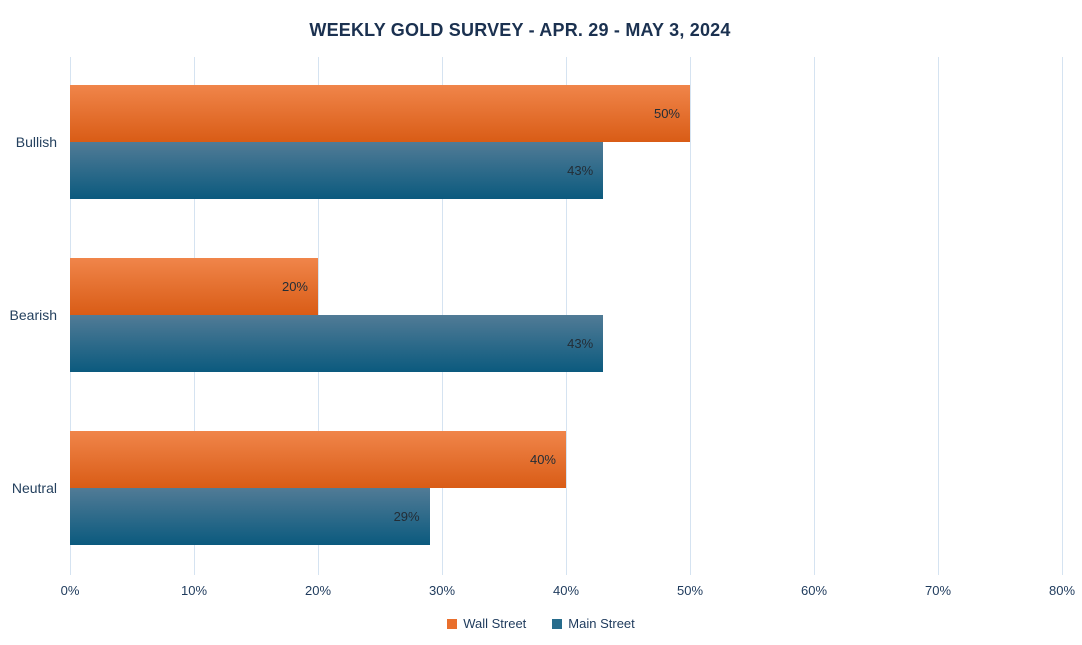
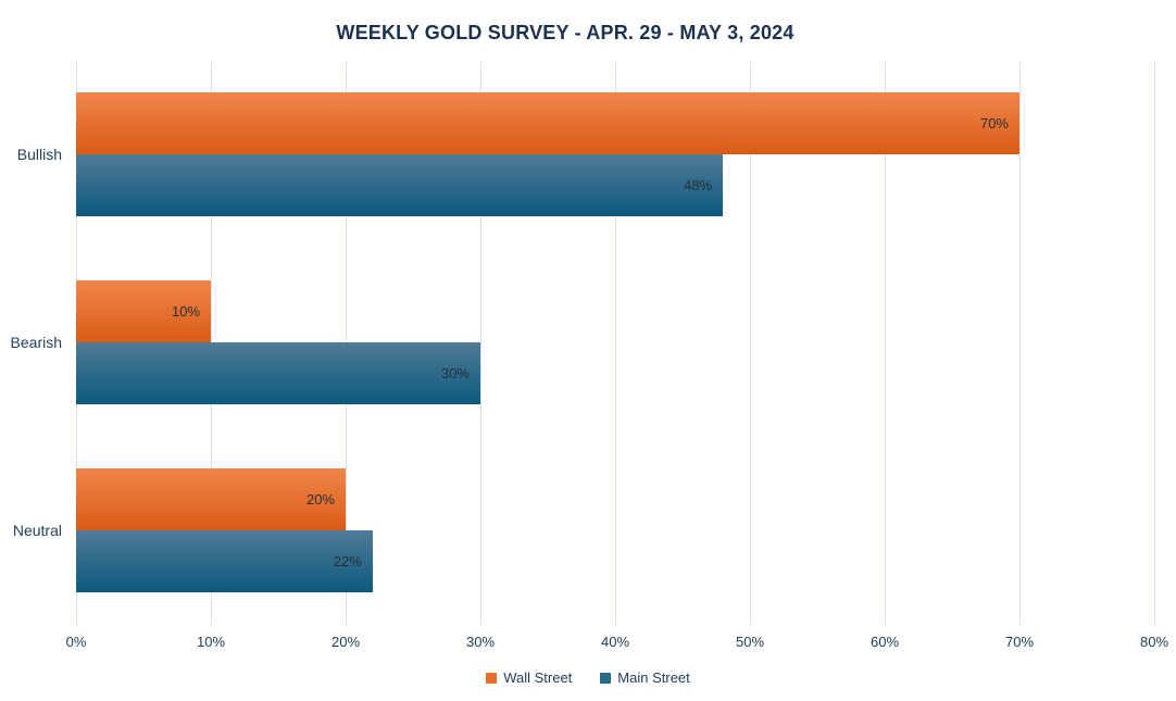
Wall Street/Bullish: 50% -> 70%
Main Street/Bullish: 43% -> 48%
Wall Street/Bearish: 20% -> 10%
Main Street/Bearish: 43% -> 30%
Wall Street/Neutral: 40% -> 20%
Main Street/Neutral: 29% -> 22%
